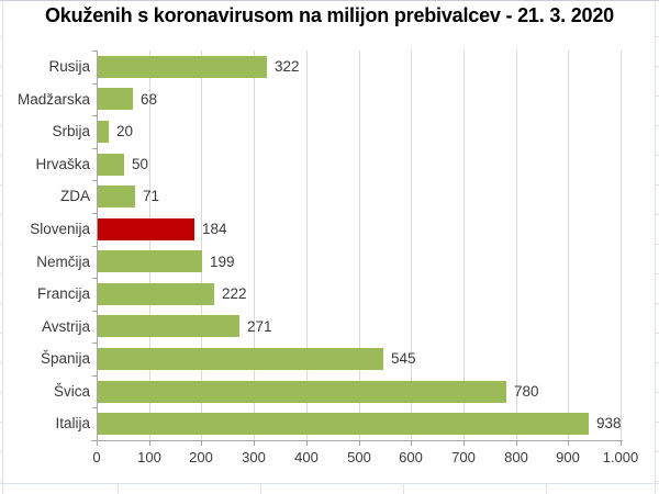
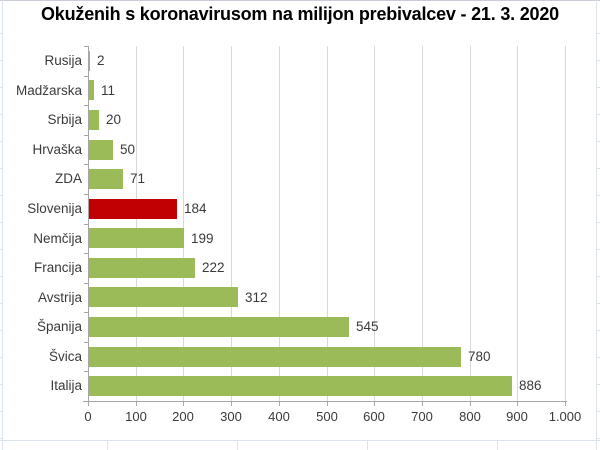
Rusija: 322 -> 2
Madžarska: 68 -> 11
Avstrija: 271 -> 312
Italija: 938 -> 886
